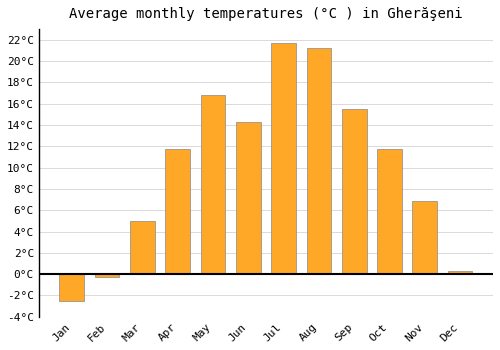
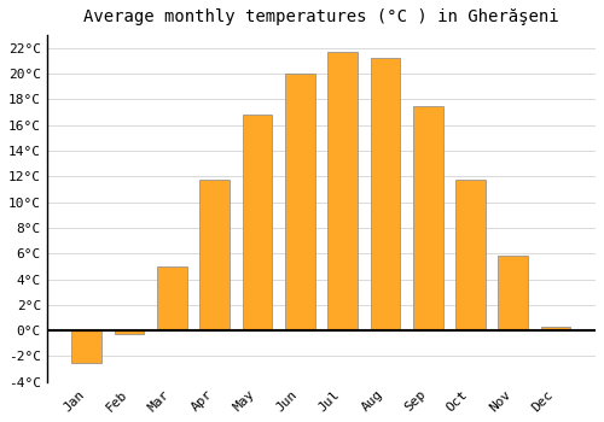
Jun: 14.3°C -> 20.0°C
Sep: 15.5°C -> 17.5°C
Nov: 6.9°C -> 5.8°C
